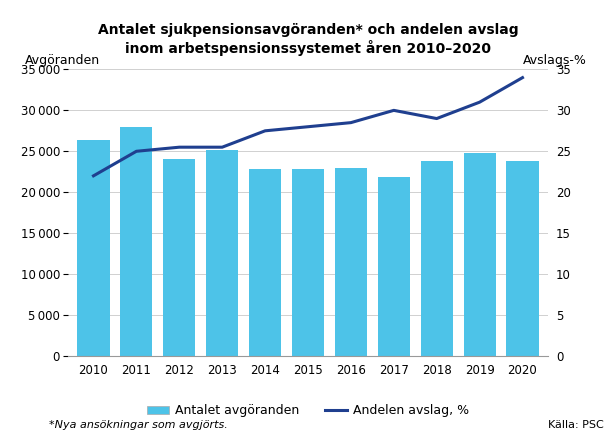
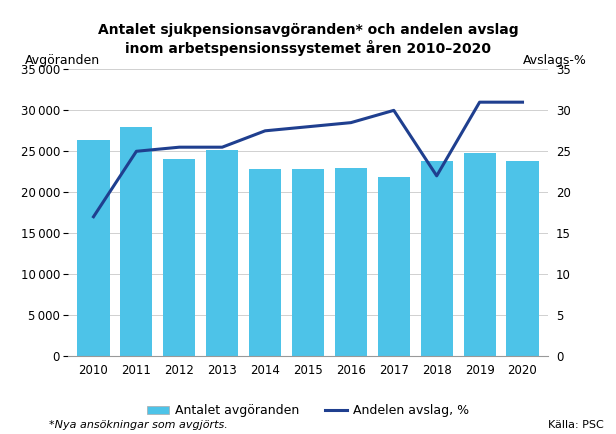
Andelen avslag, %/2010: 22.0 -> 17.0
Andelen avslag, %/2018: 29.0 -> 22.0
Andelen avslag, %/2020: 34.0 -> 31.0
